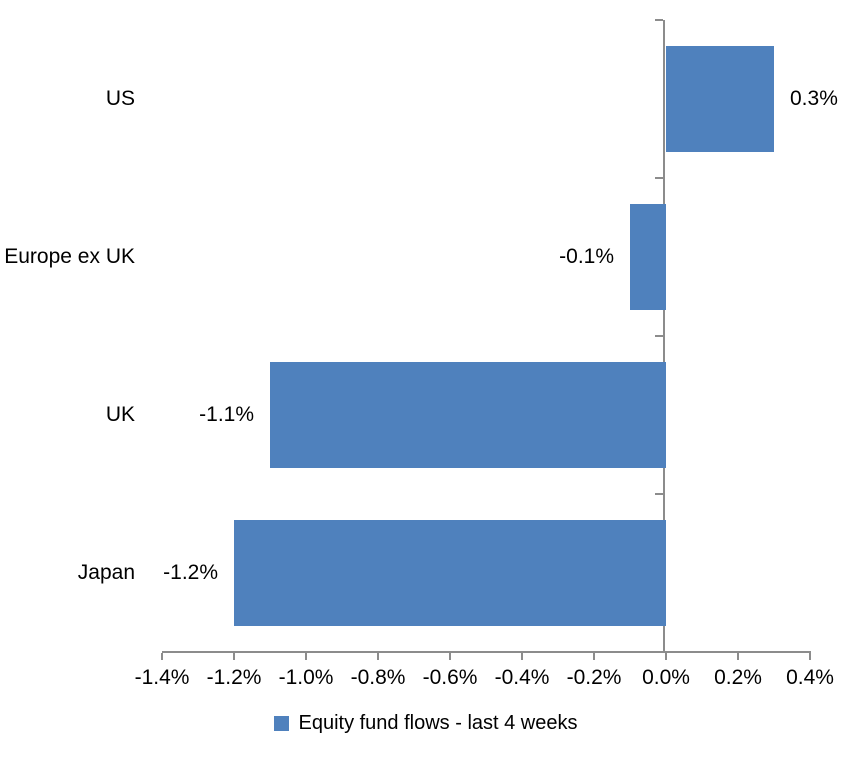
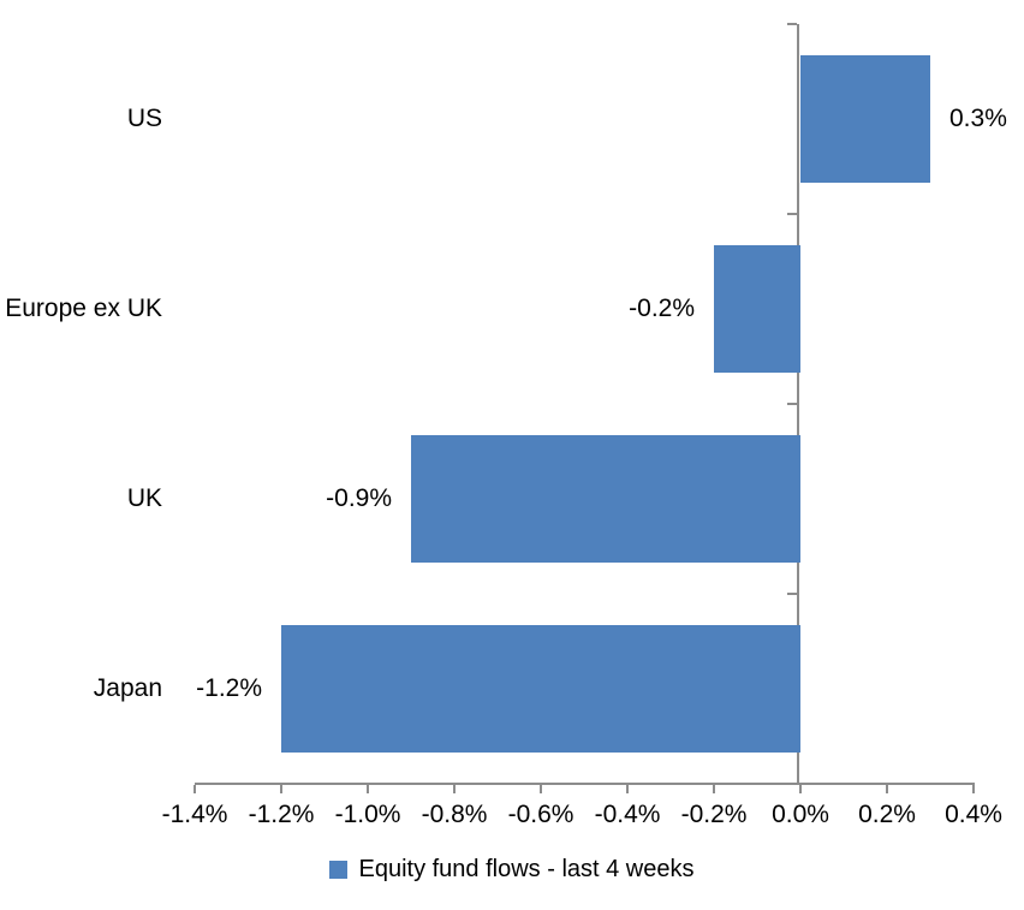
Europe ex UK: -0.1% -> -0.2%
UK: -1.1% -> -0.9%
